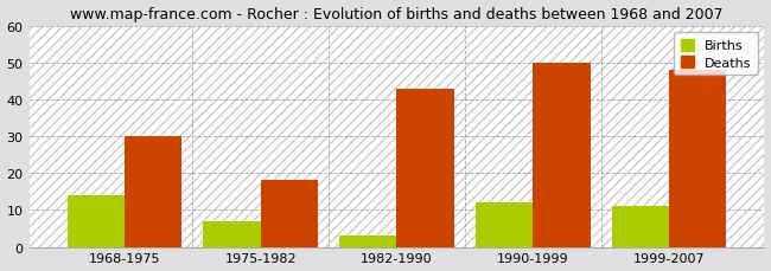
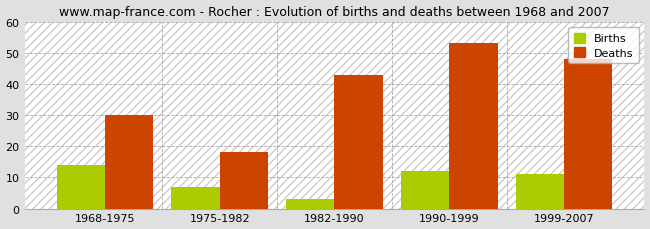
Deaths/1990-1999: 50 -> 53
